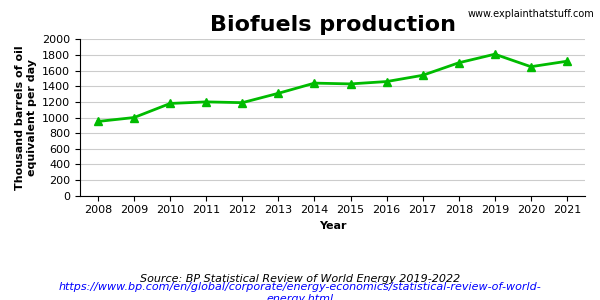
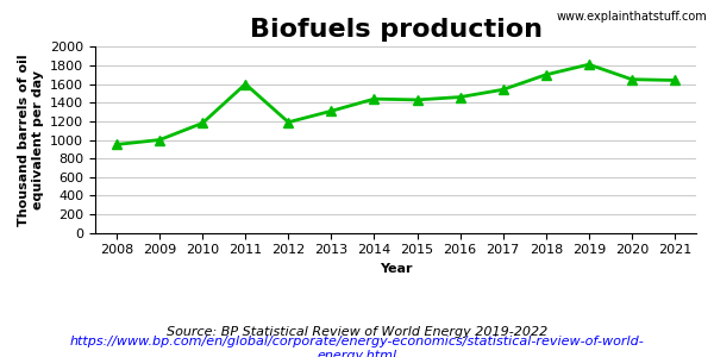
2011: 1200 -> 1600
2021: 1720 -> 1640
